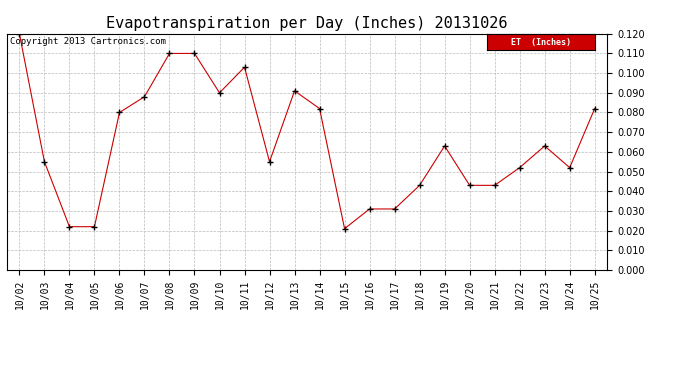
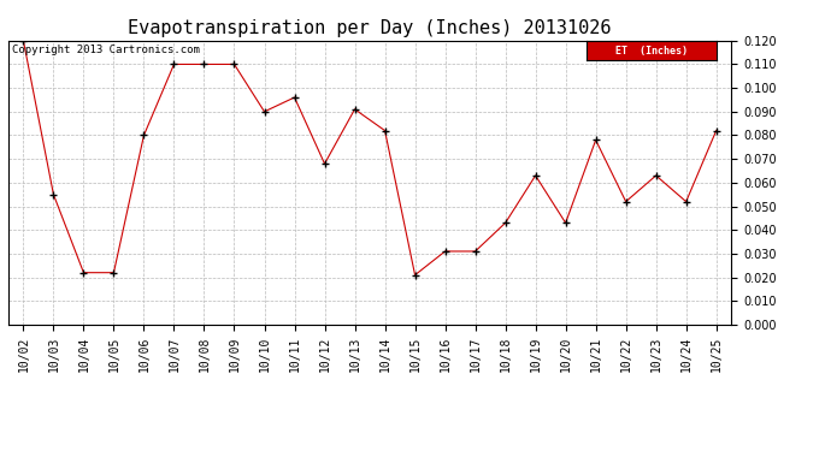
10/07: 0.088 -> 0.110
10/11: 0.103 -> 0.096
10/12: 0.055 -> 0.068
10/21: 0.043 -> 0.078
